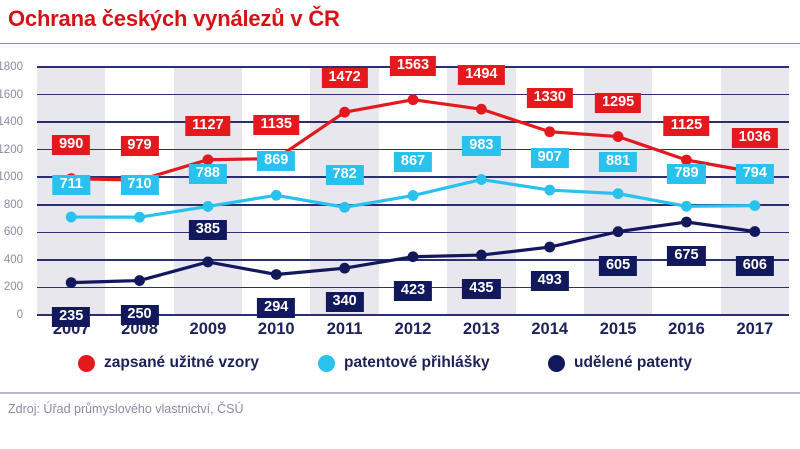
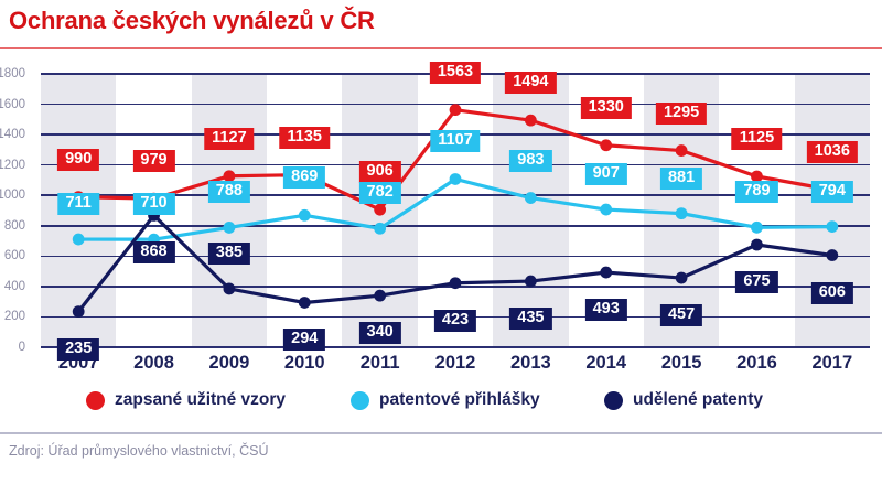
udělené patenty/2008: 250 -> 868
zapsané užitné vzory/2011: 1472 -> 906
patentové přihlášky/2012: 867 -> 1107
udělené patenty/2015: 605 -> 457
